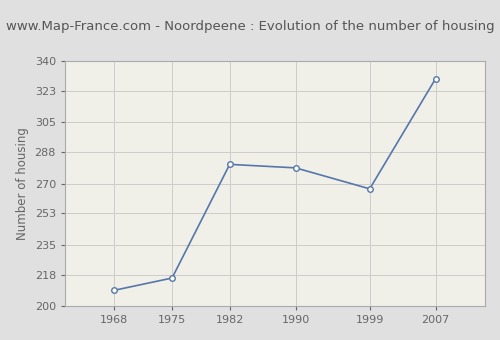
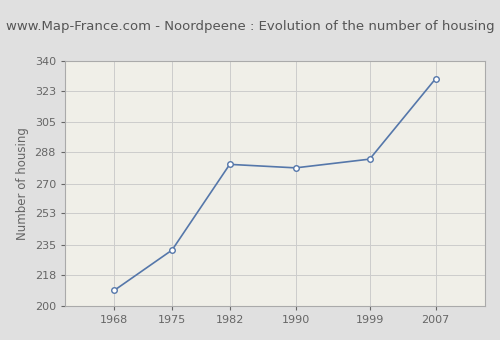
1975: 216 -> 232
1999: 267 -> 284
